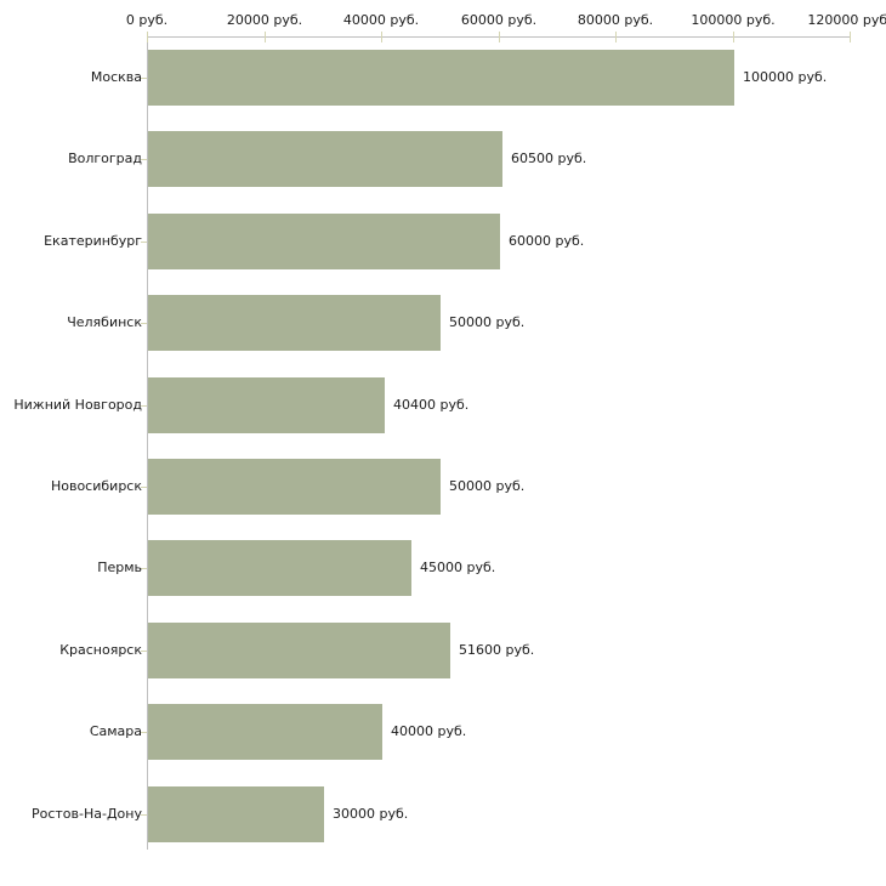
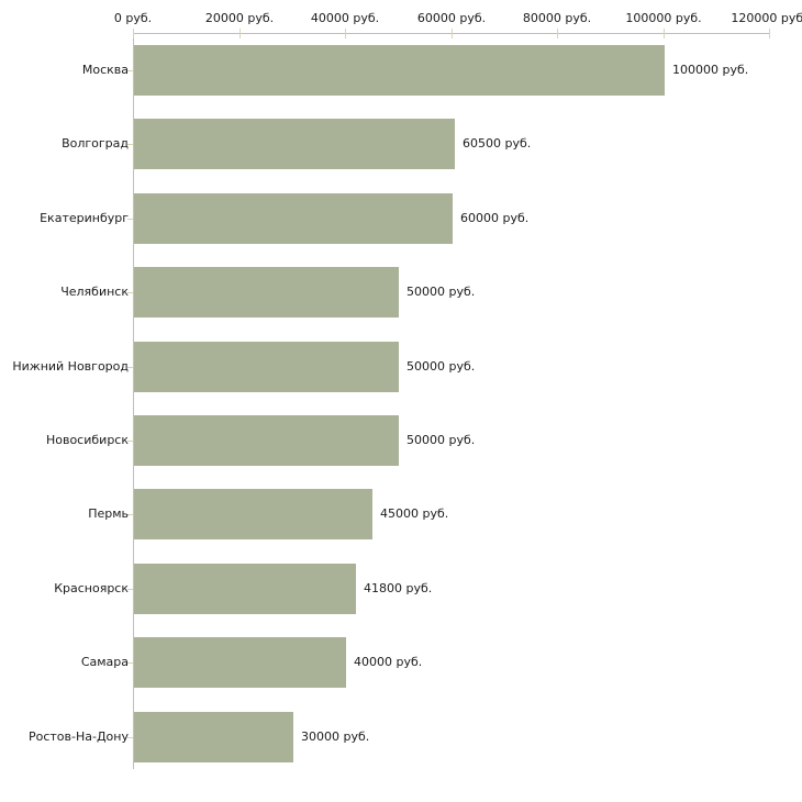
Нижний Новгород: 40400 -> 50000
Красноярск: 51600 -> 41800
